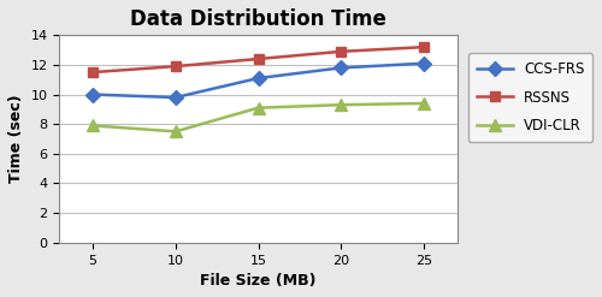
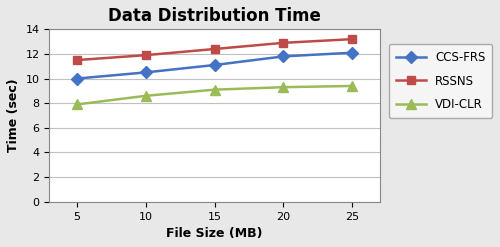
CCS-FRS/10: 9.8 -> 10.5
VDI-CLR/10: 7.5 -> 8.6
